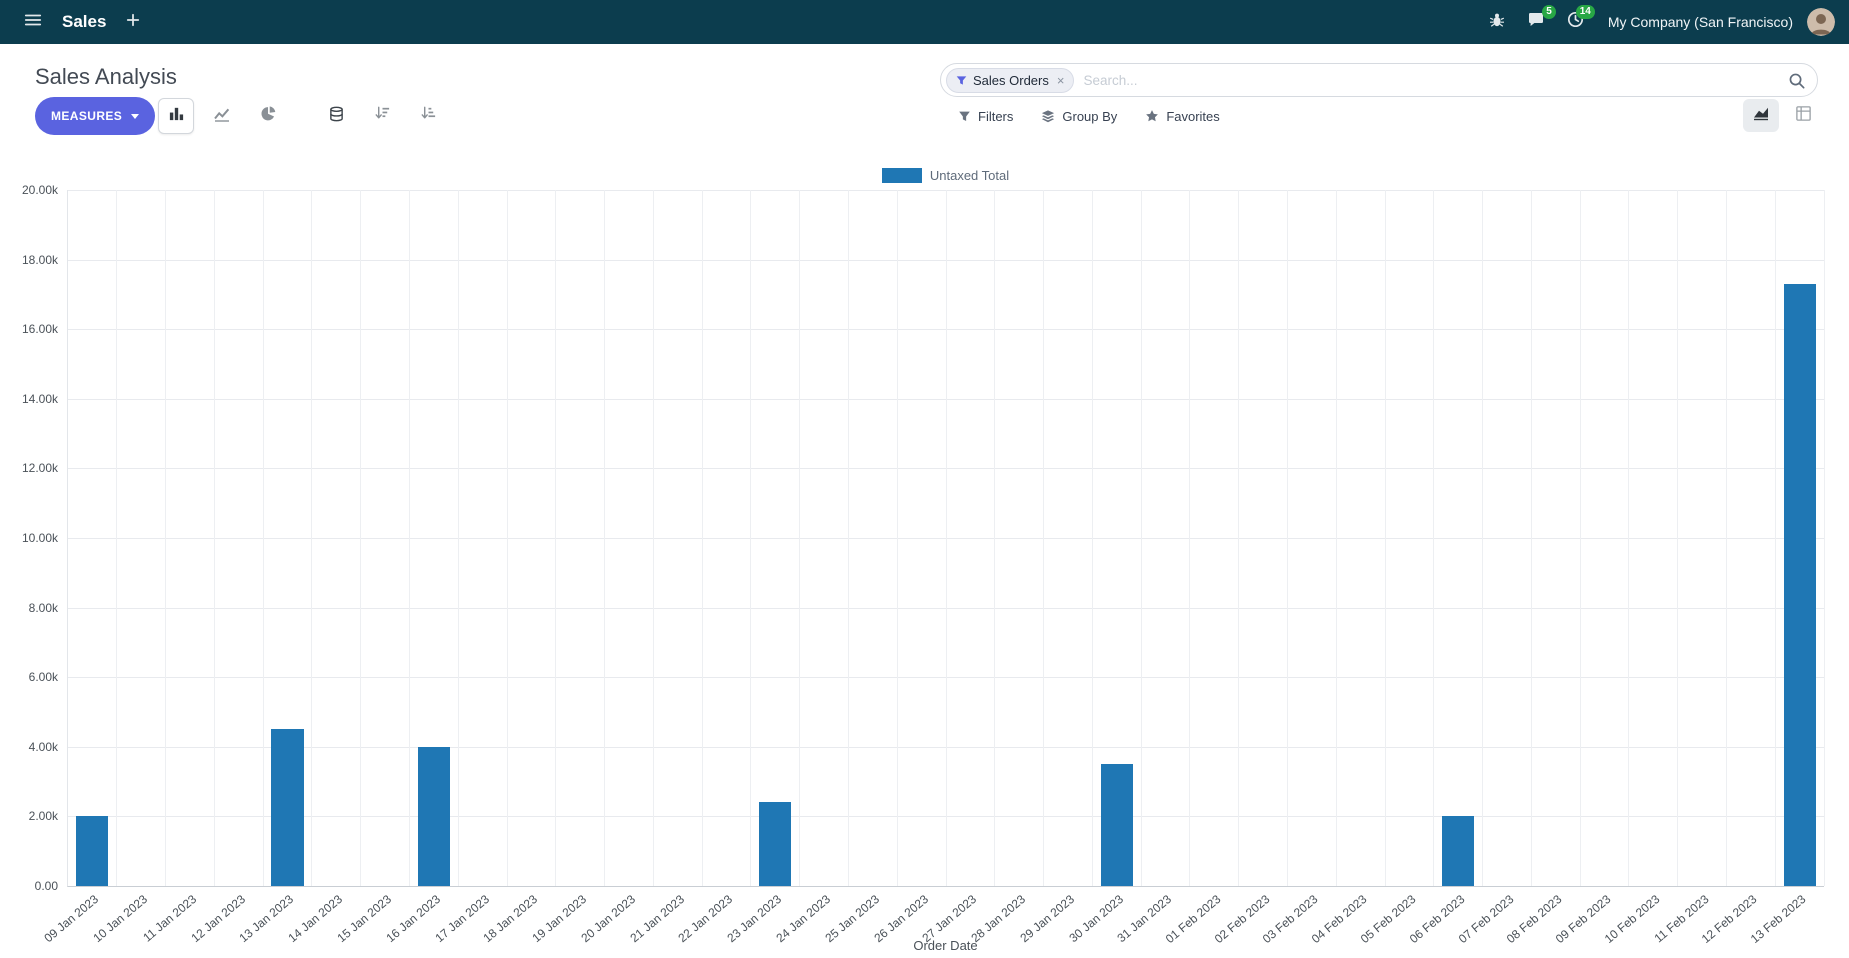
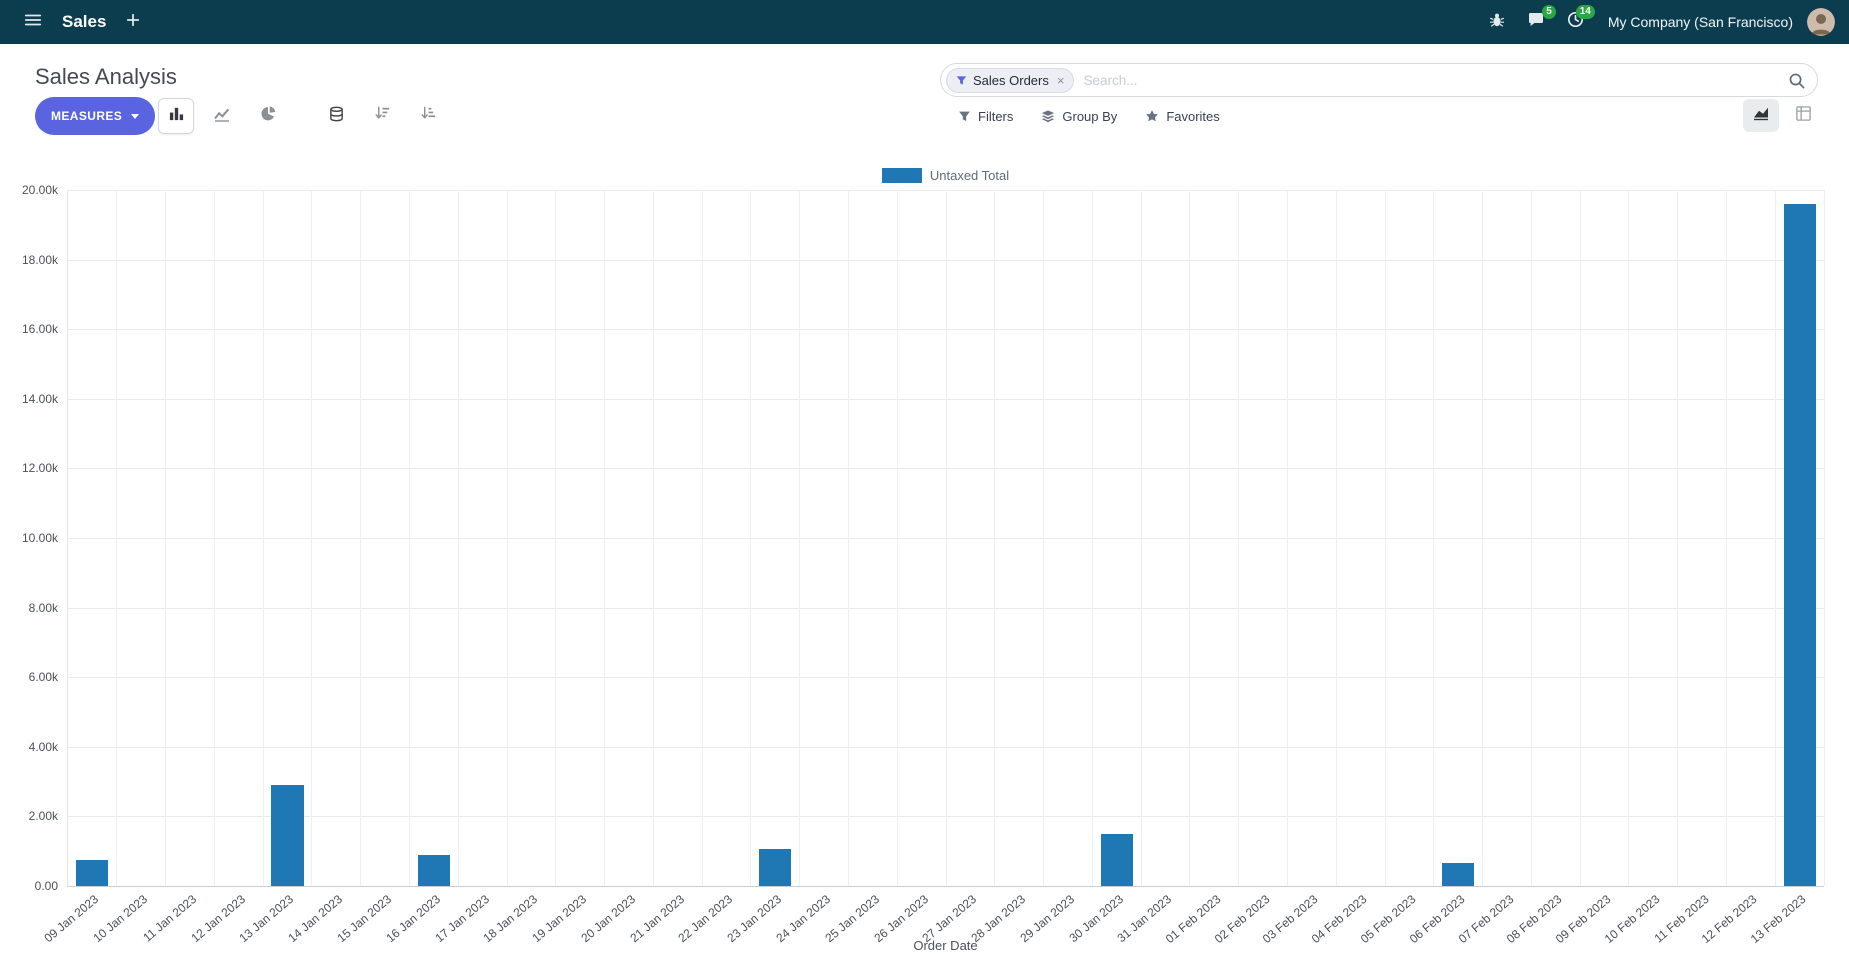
09 Jan 2023: 2.0k -> 0.8k
13 Jan 2023: 4.5k -> 2.9k
16 Jan 2023: 4.0k -> 0.9k
23 Jan 2023: 2.4k -> 1.0k
30 Jan 2023: 3.5k -> 1.5k
06 Feb 2023: 2.0k -> 0.6k
13 Feb 2023: 17.3k -> 19.6k
